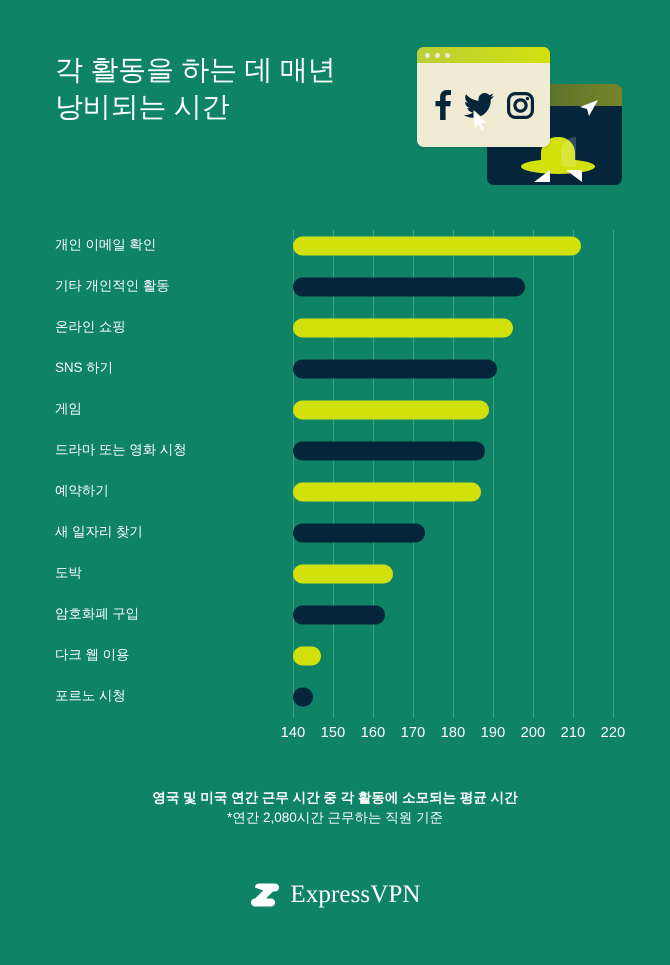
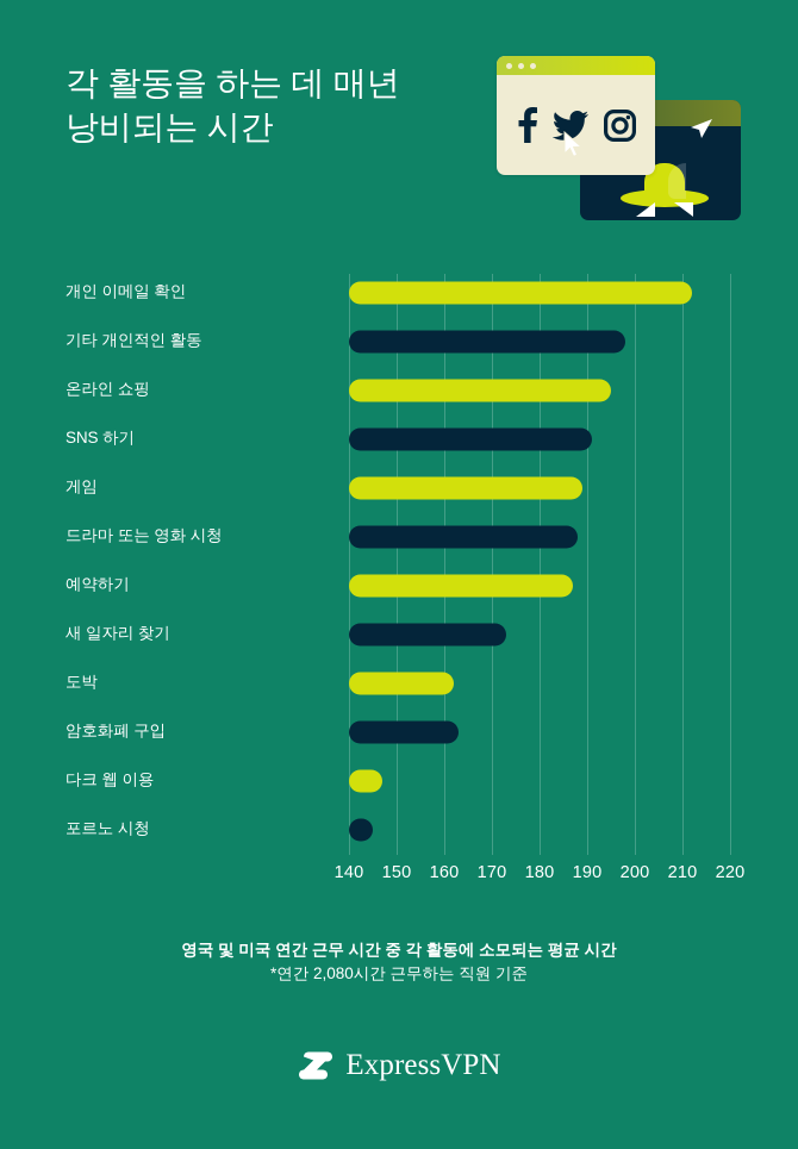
도박: 165 -> 162
